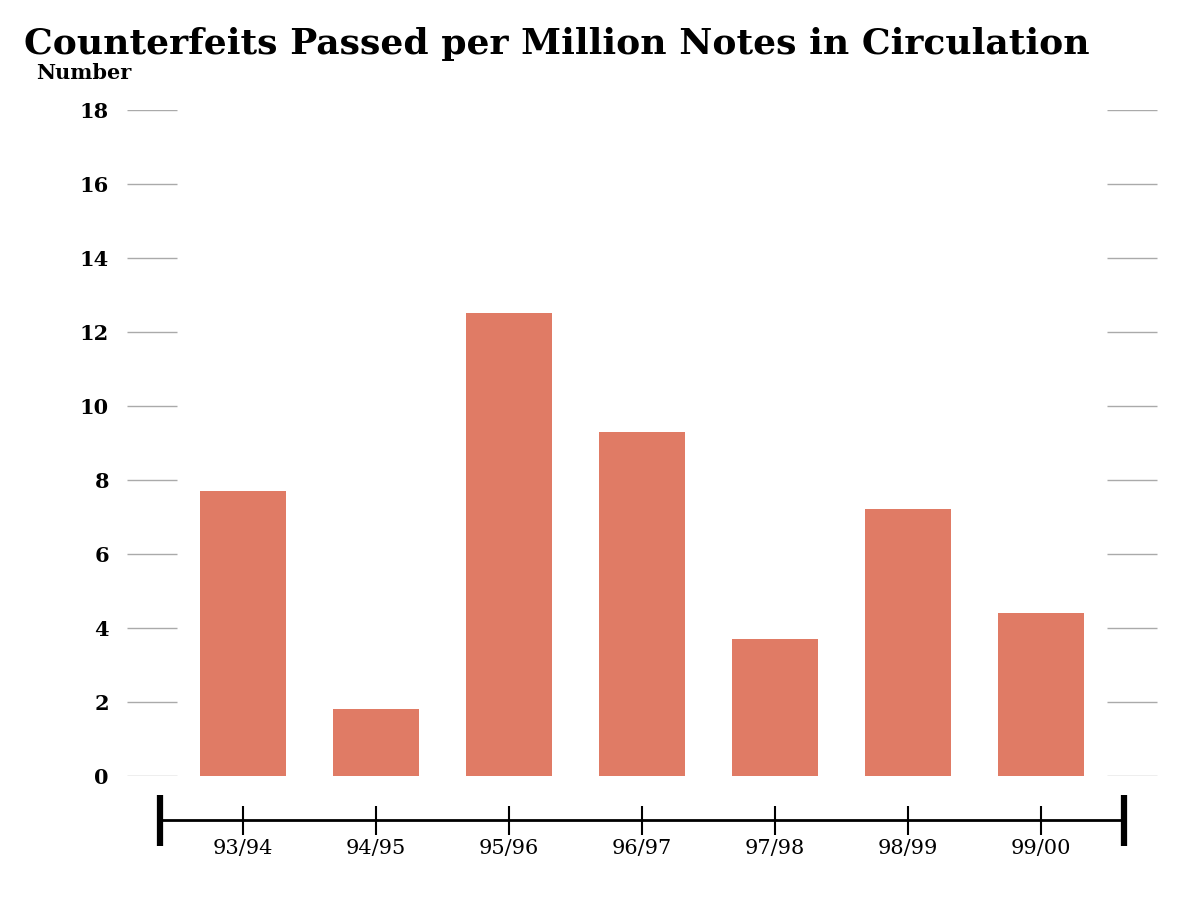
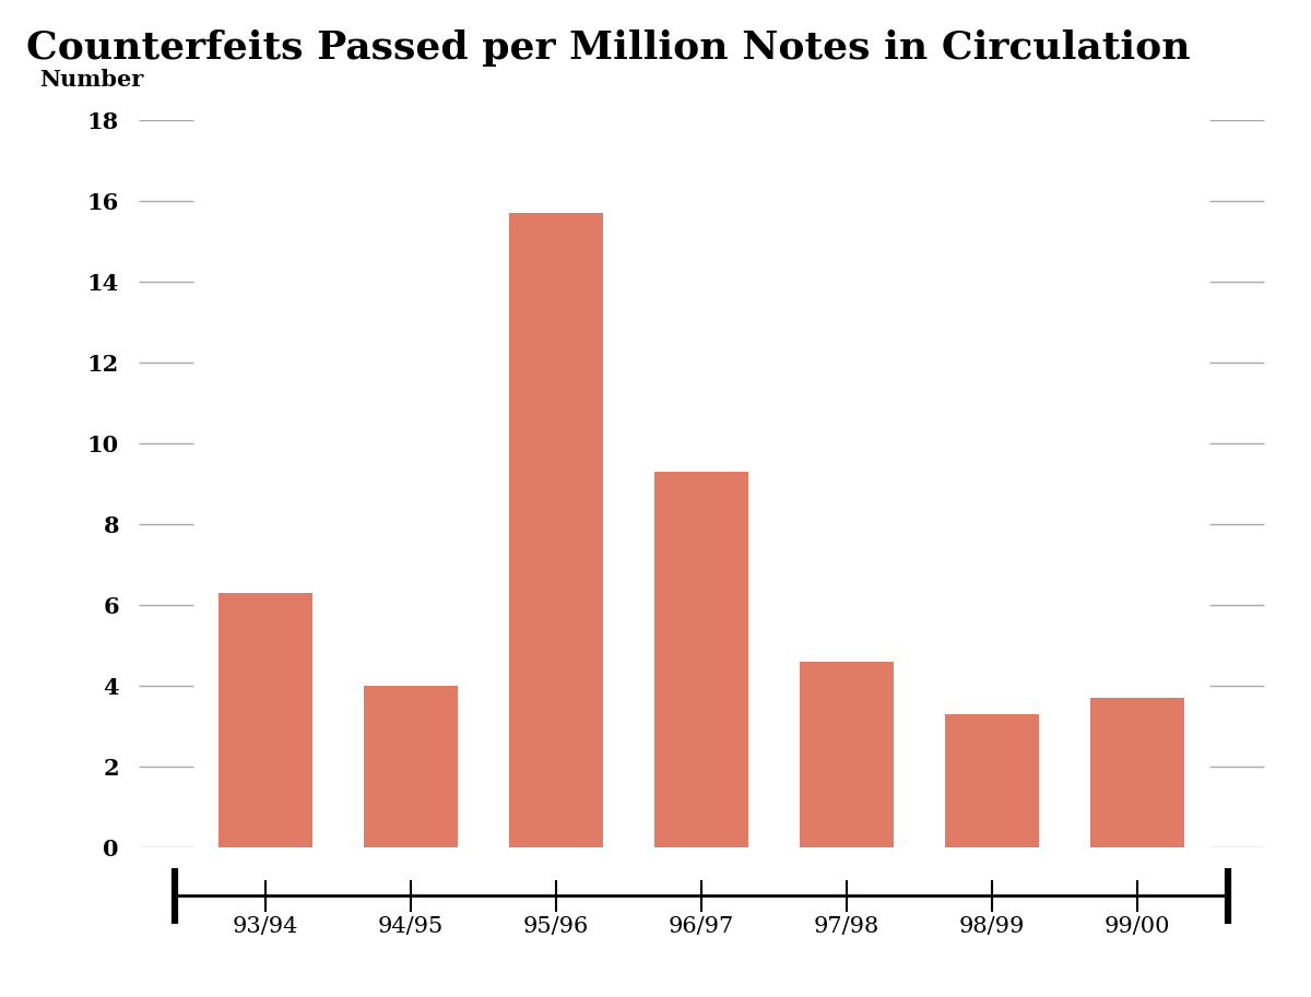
93/94: 7.7 -> 6.3
94/95: 1.8 -> 4.0
95/96: 12.5 -> 15.7
97/98: 3.7 -> 4.6
98/99: 7.2 -> 3.3
99/00: 4.4 -> 3.7
